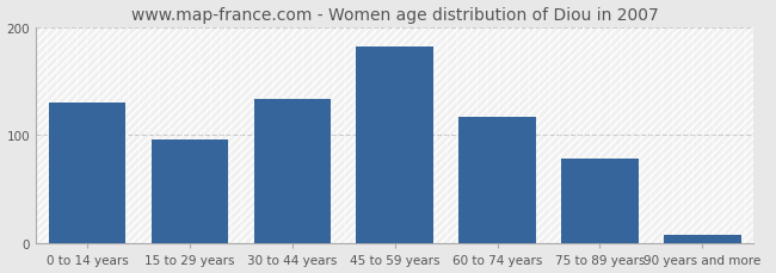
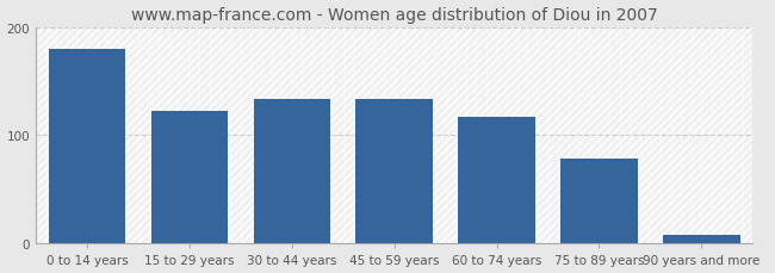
0 to 14 years: 130 -> 180
15 to 29 years: 96 -> 122
45 to 59 years: 182 -> 134
